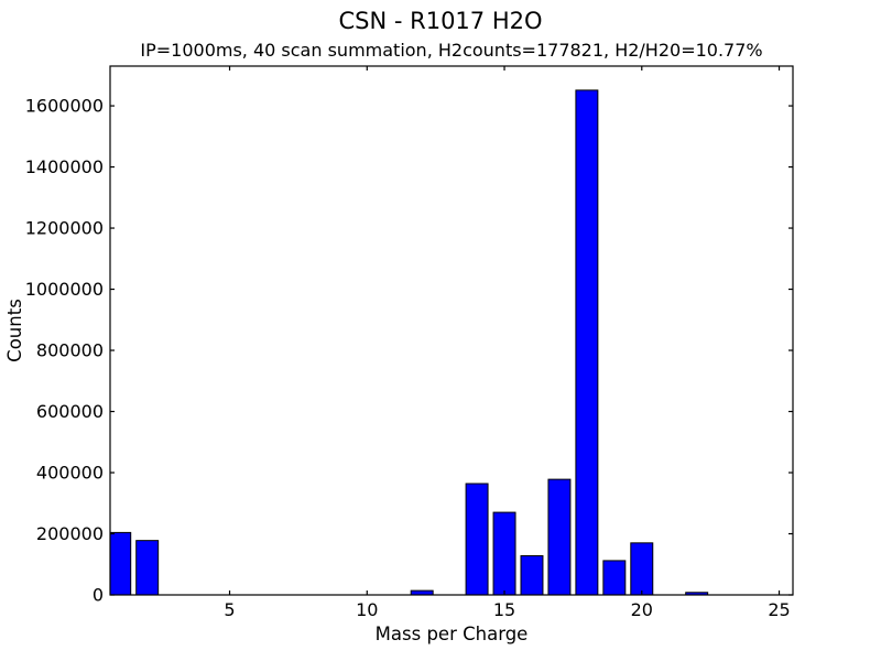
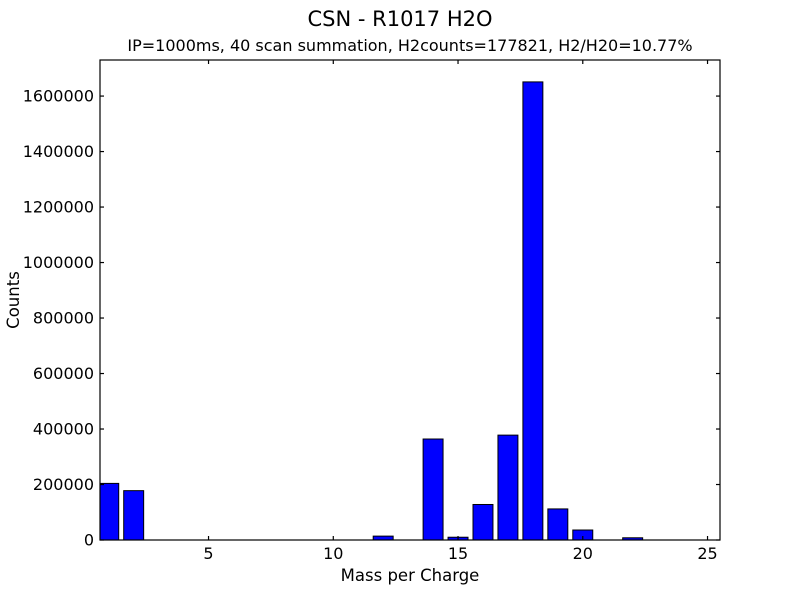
15: 270000 -> 10000
20: 170000 -> 40000
